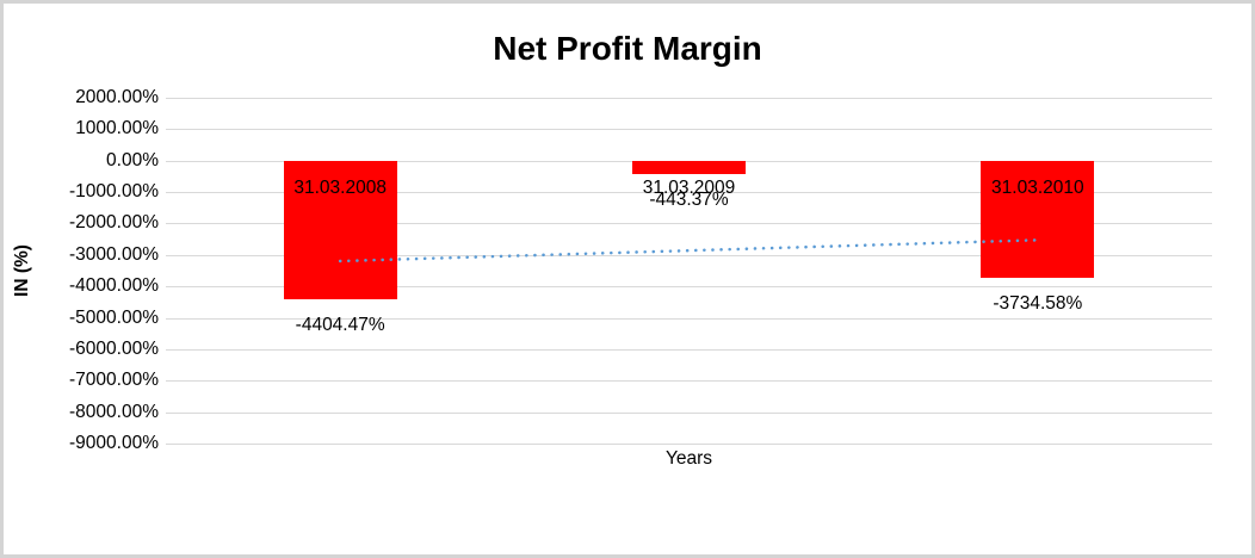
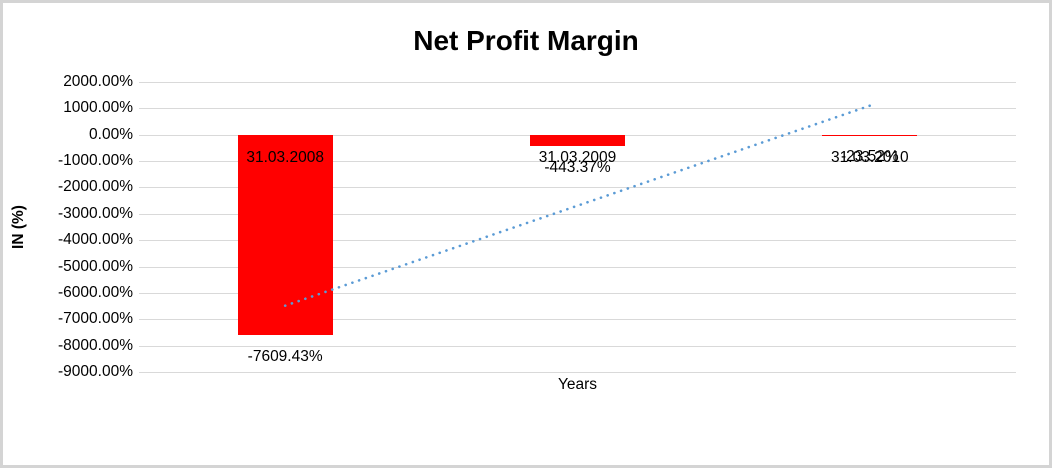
31.03.2008: -4404.47% -> -7609.43%
31.03.2010: -3734.58% -> -23.52%
